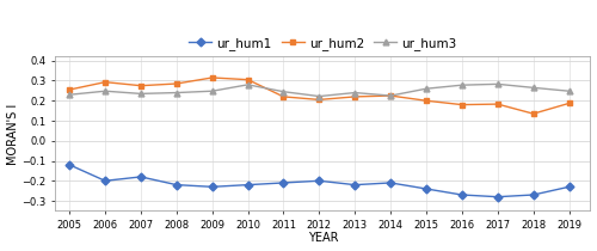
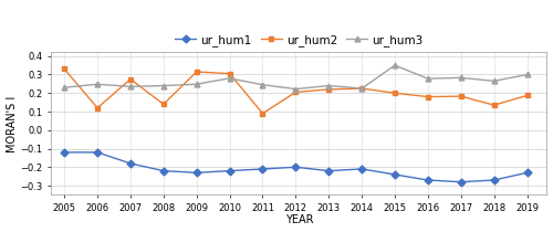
ur_hum2/2005: 0.26 -> 0.33
ur_hum1/2006: -0.20 -> -0.12
ur_hum2/2006: 0.29 -> 0.12
ur_hum2/2008: 0.28 -> 0.14
ur_hum2/2011: 0.22 -> 0.09
ur_hum3/2015: 0.26 -> 0.35
ur_hum3/2019: 0.25 -> 0.30
